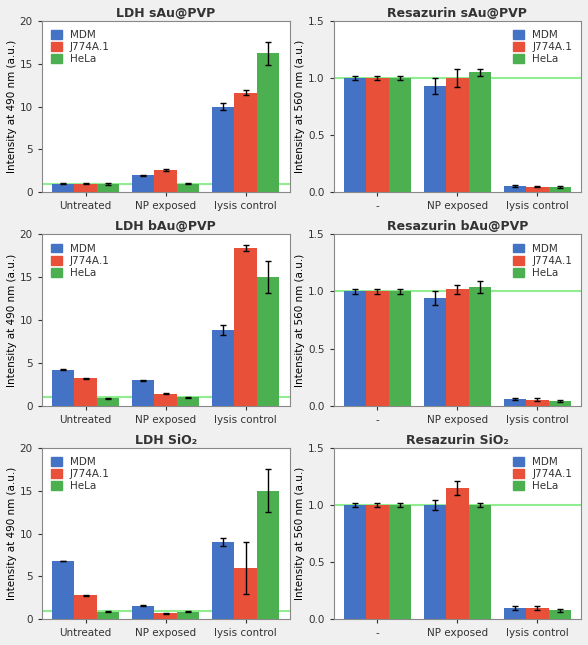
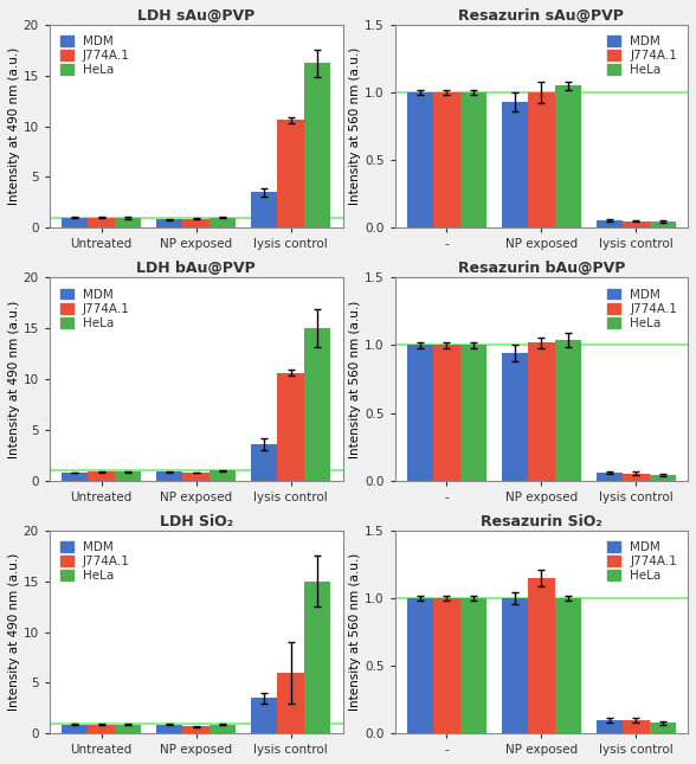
LDH sAu@PVP/MDM/NP exposed: 2.0 -> 0.8
LDH sAu@PVP/J774A.1/NP exposed: 2.6 -> 0.9
LDH sAu@PVP/MDM/lysis control: 10.0 -> 3.5
LDH sAu@PVP/J774A.1/lysis control: 11.6 -> 10.6
LDH bAu@PVP/MDM/Untreated: 4.2 -> 0.8
LDH bAu@PVP/J774A.1/Untreated: 3.2 -> 0.9
LDH bAu@PVP/MDM/NP exposed: 3.0 -> 0.9
LDH bAu@PVP/J774A.1/NP exposed: 1.4 -> 0.8
LDH bAu@PVP/MDM/lysis control: 8.8 -> 3.6
LDH bAu@PVP/J774A.1/lysis control: 18.4 -> 10.6
LDH SiO₂/MDM/Untreated: 6.8 -> 0.9
LDH SiO₂/J774A.1/Untreated: 2.8 -> 0.9
LDH SiO₂/MDM/NP exposed: 1.6 -> 0.9
LDH SiO₂/MDM/lysis control: 9.0 -> 3.5
